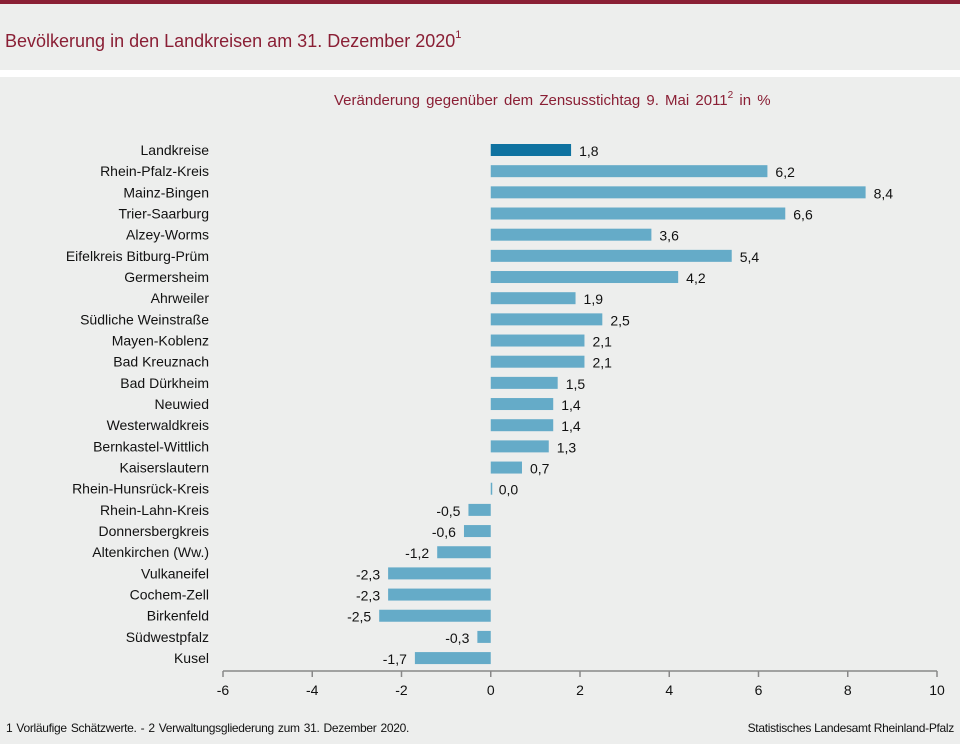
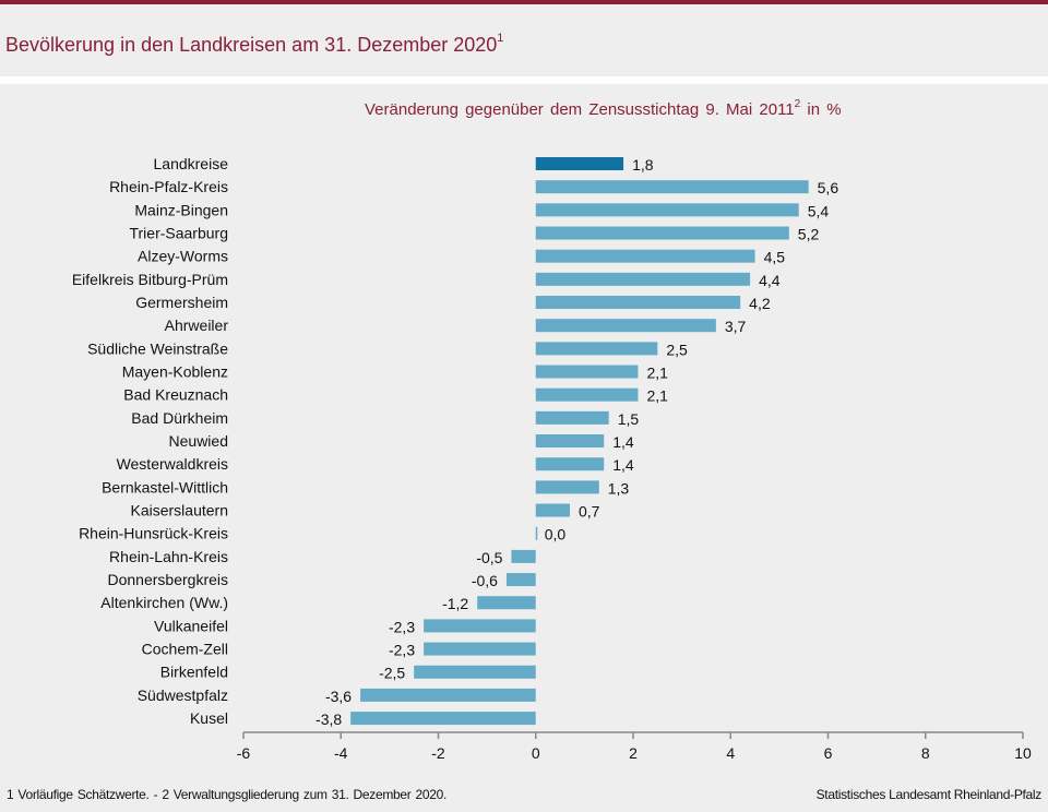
Rhein-Pfalz-Kreis: 6,2 -> 5,6
Mainz-Bingen: 8,4 -> 5,4
Trier-Saarburg: 6,6 -> 5,2
Alzey-Worms: 3,6 -> 4,5
Eifelkreis Bitburg-Prüm: 5,4 -> 4,4
Ahrweiler: 1,9 -> 3,7
Südwestpfalz: -0,3 -> -3,6
Kusel: -1,7 -> -3,8
